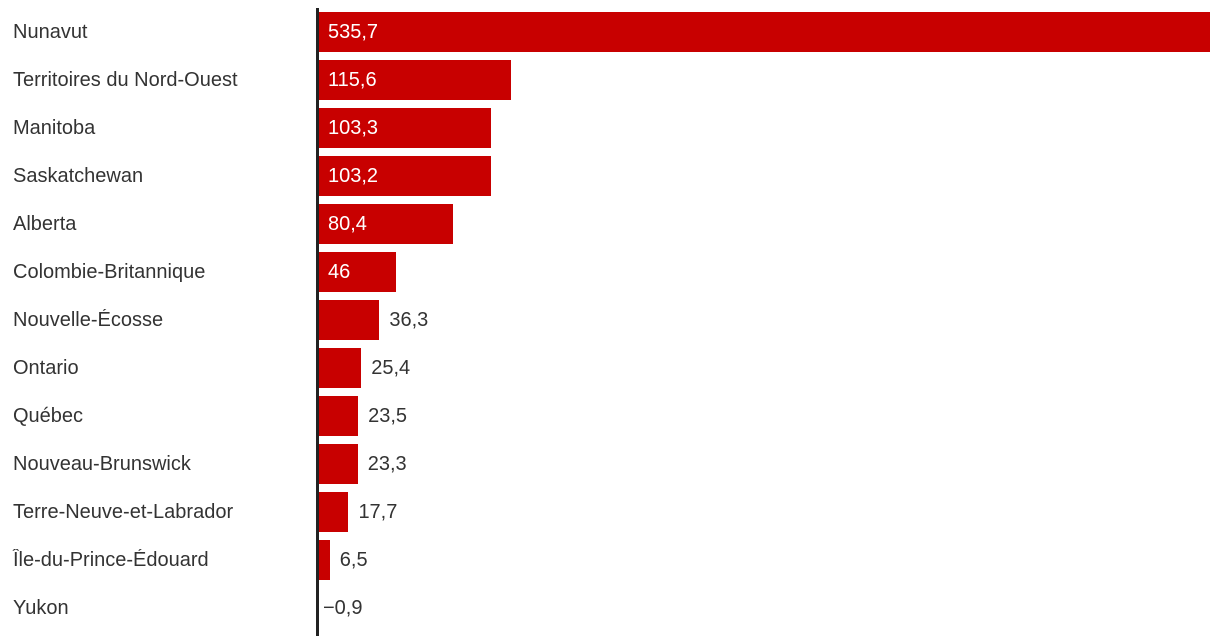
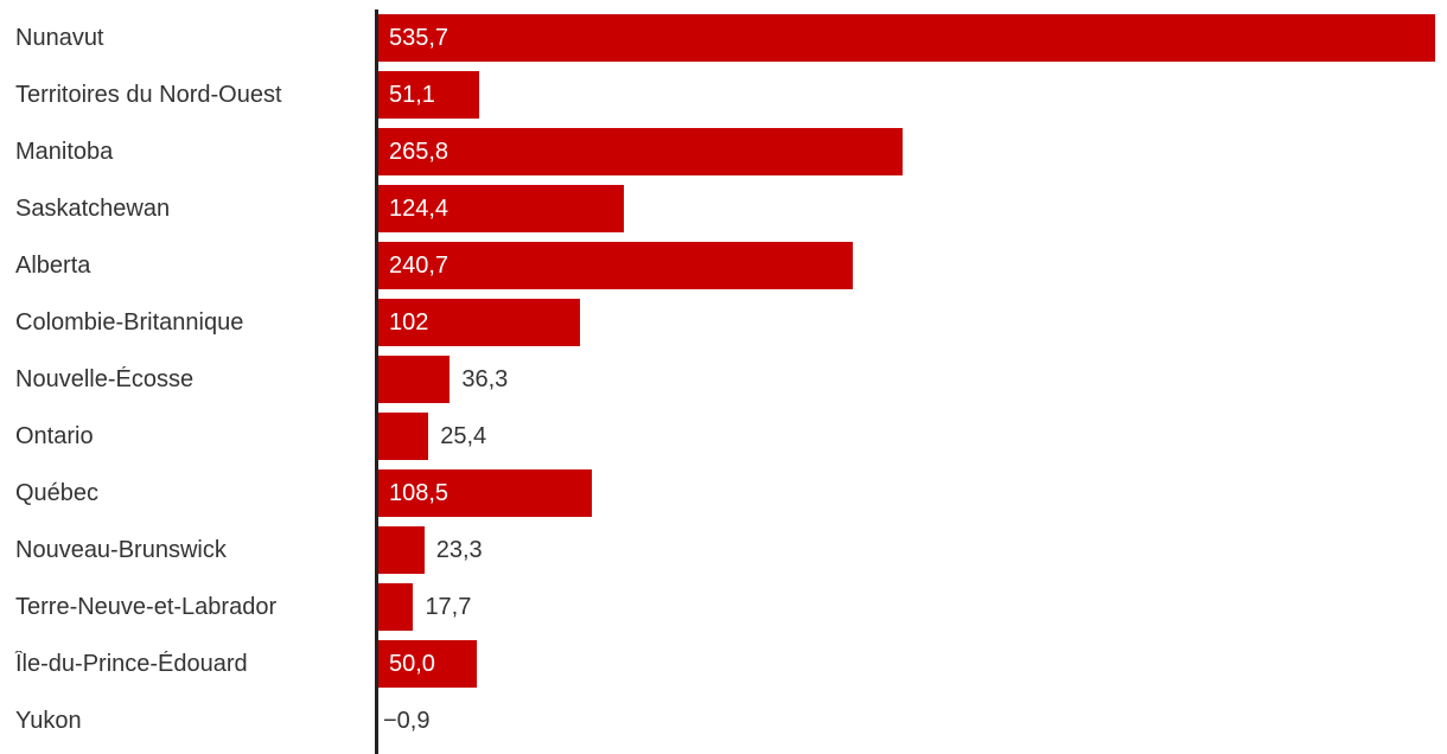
Territoires du Nord-Ouest: 115,6 -> 51,1
Manitoba: 103,3 -> 265,8
Saskatchewan: 103,2 -> 124,4
Alberta: 80,4 -> 240,7
Colombie-Britannique: 46 -> 102
Québec: 23,5 -> 108,5
Île-du-Prince-Édouard: 6,5 -> 50,0
